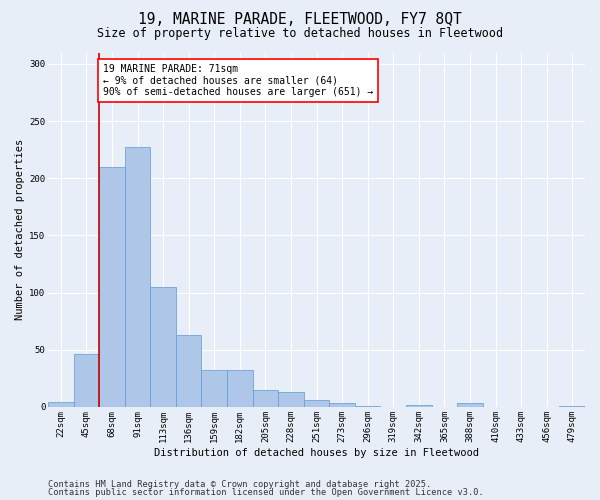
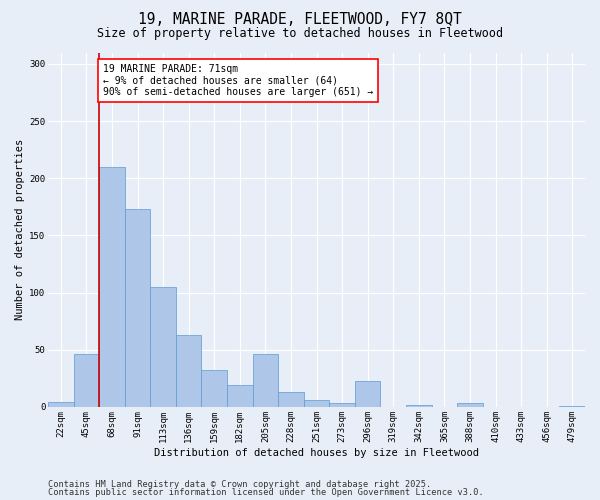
91sqm: 227 -> 173
182sqm: 32 -> 19
205sqm: 15 -> 46
296sqm: 1 -> 23
